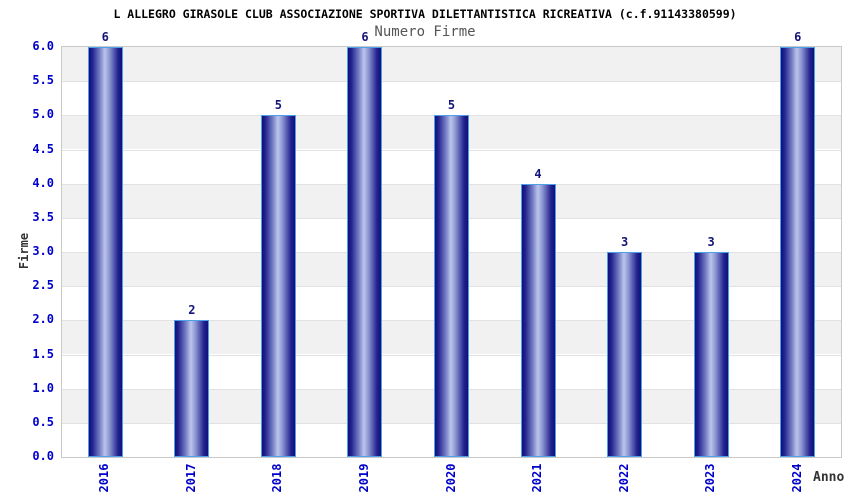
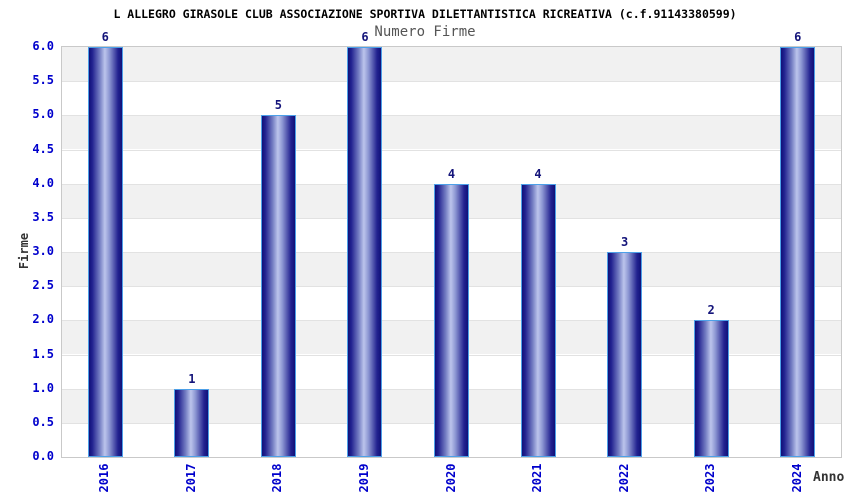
2017: 2 -> 1
2020: 5 -> 4
2023: 3 -> 2
